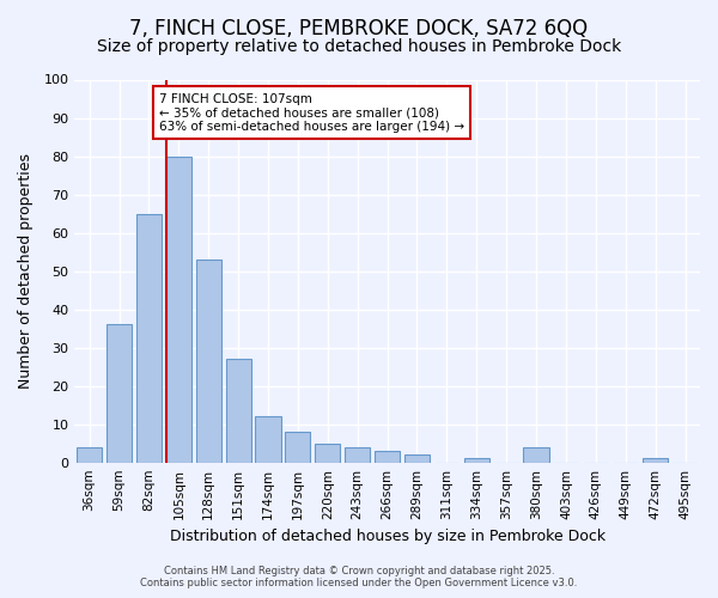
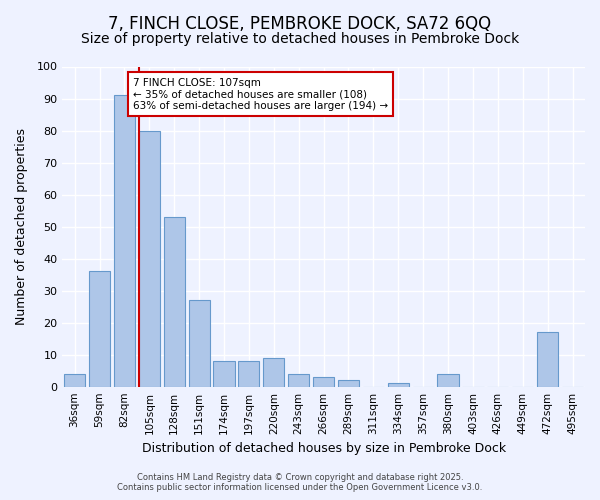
82sqm: 65 -> 91
174sqm: 12 -> 8
220sqm: 5 -> 9
472sqm: 1 -> 17
